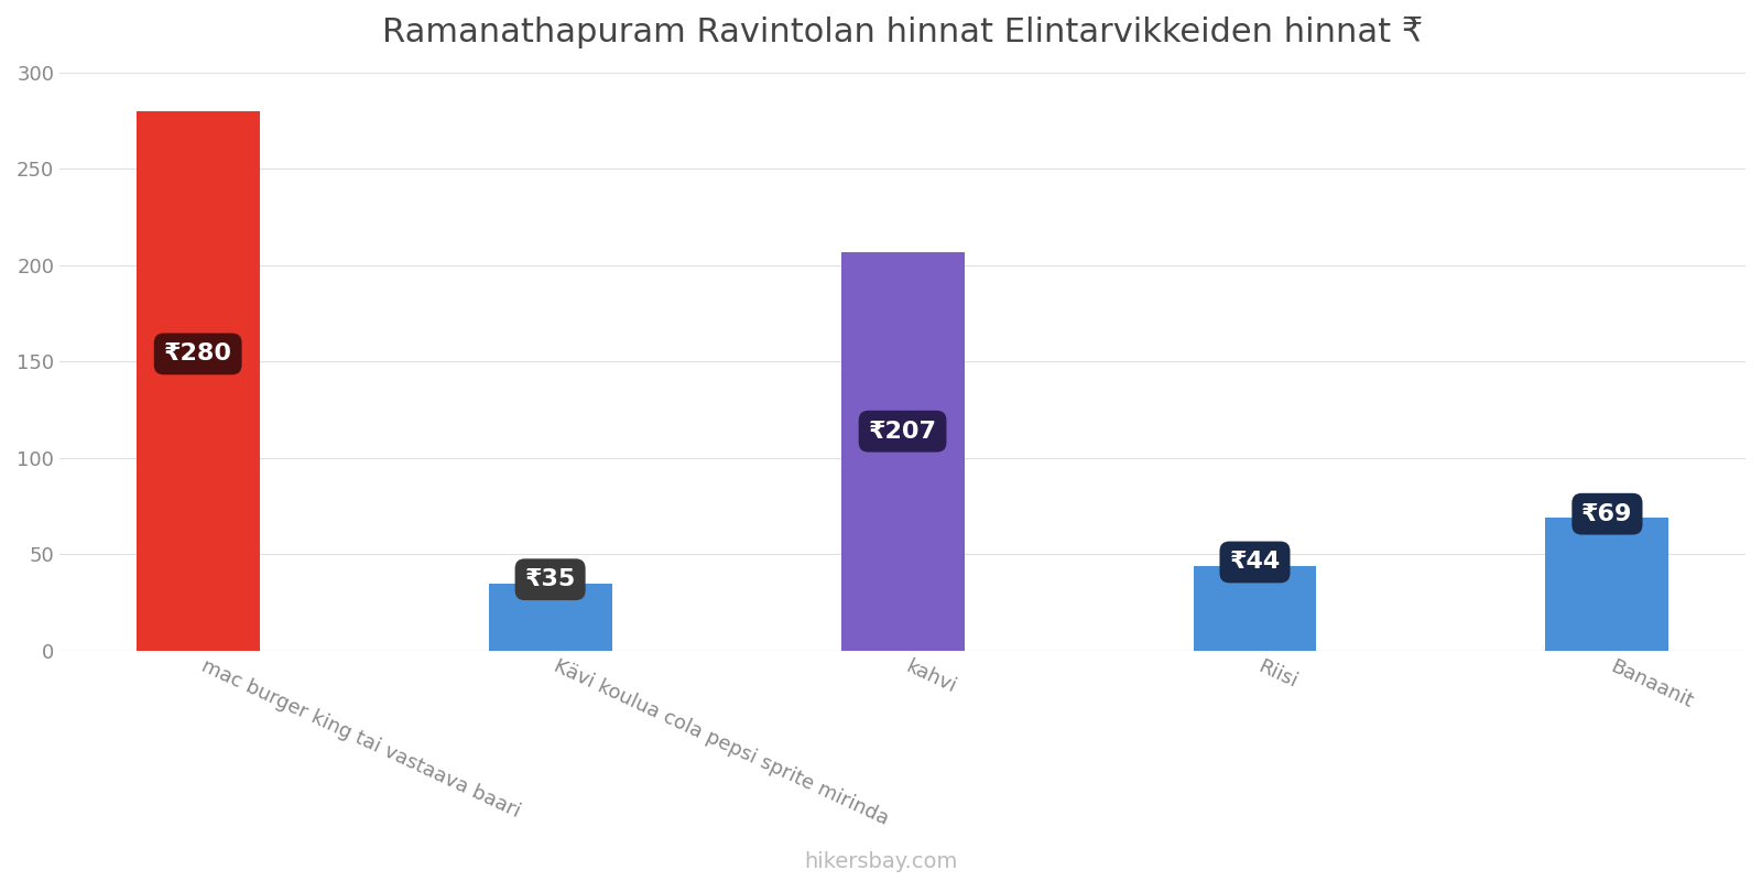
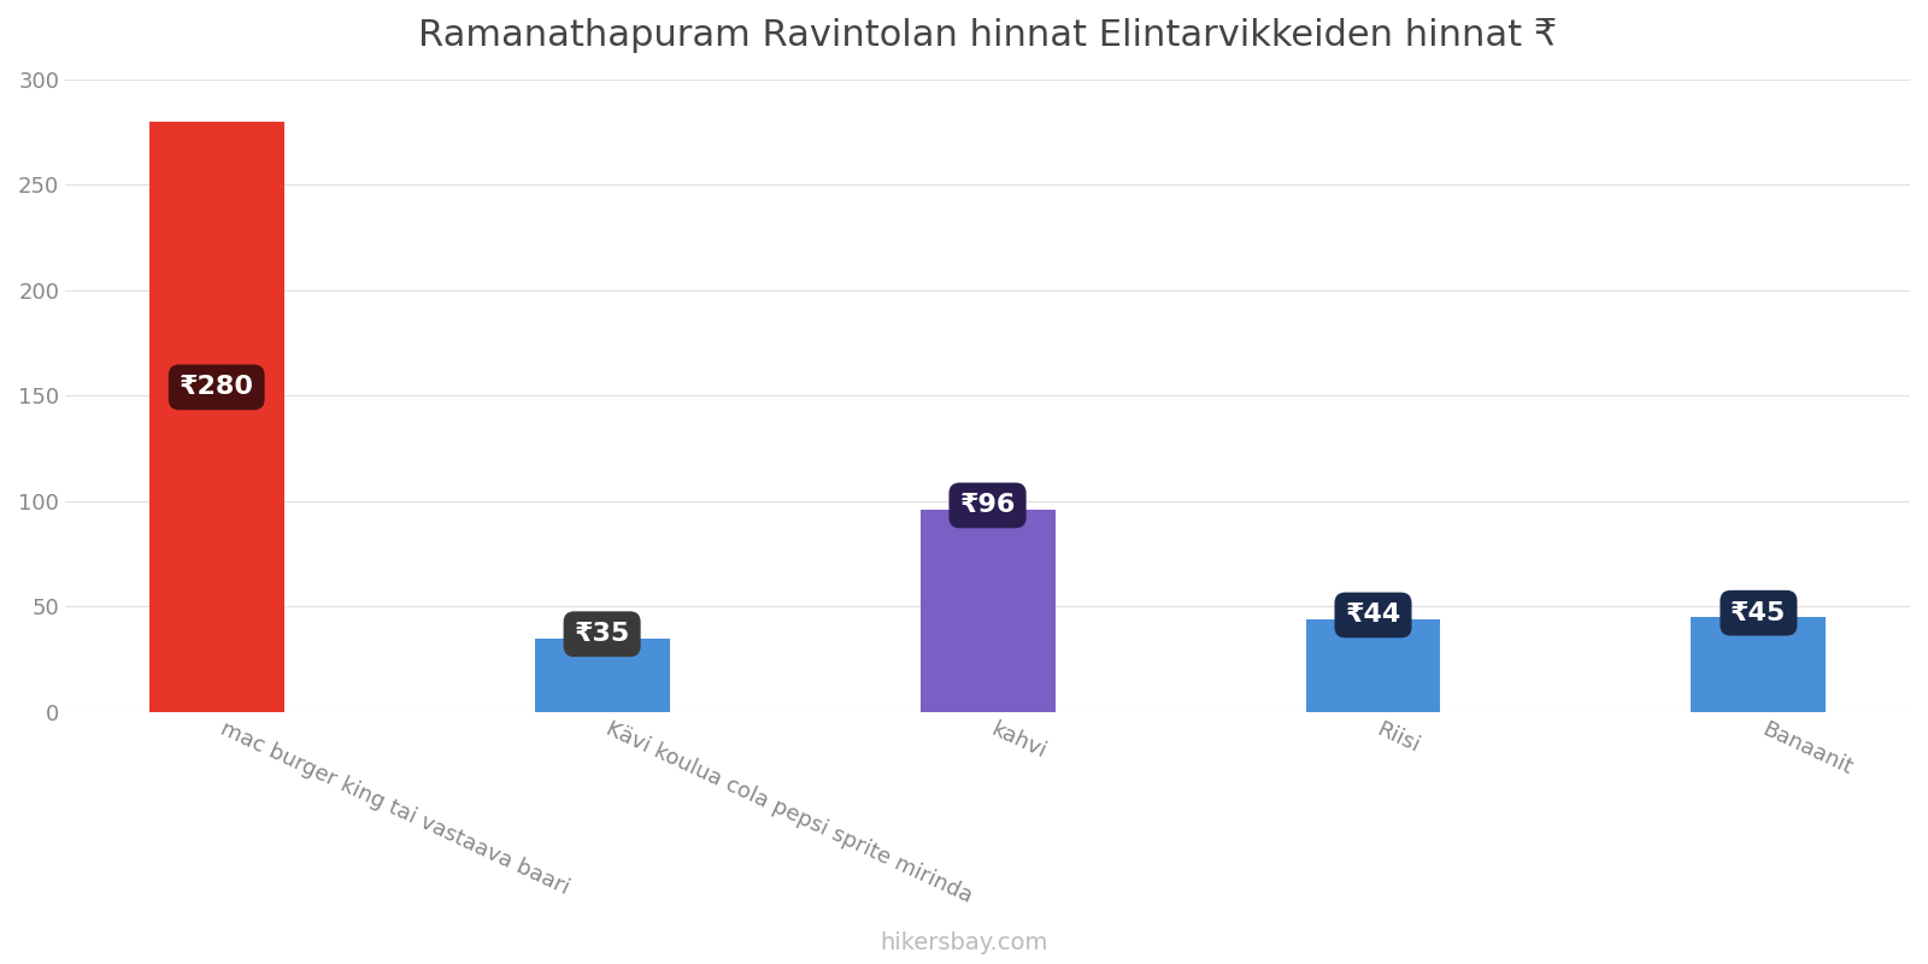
kahvi: ₹207 -> ₹96
Banaanit: ₹69 -> ₹45
